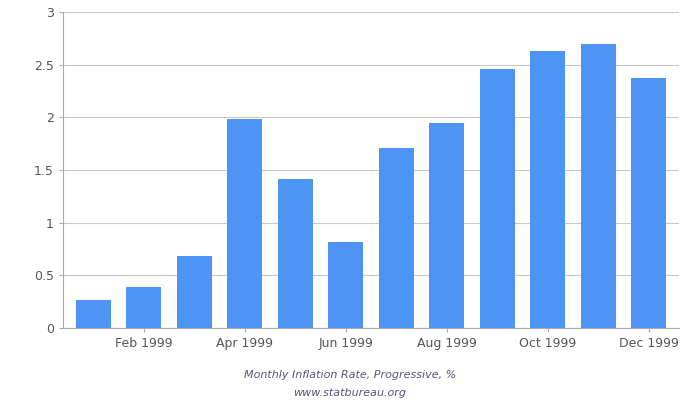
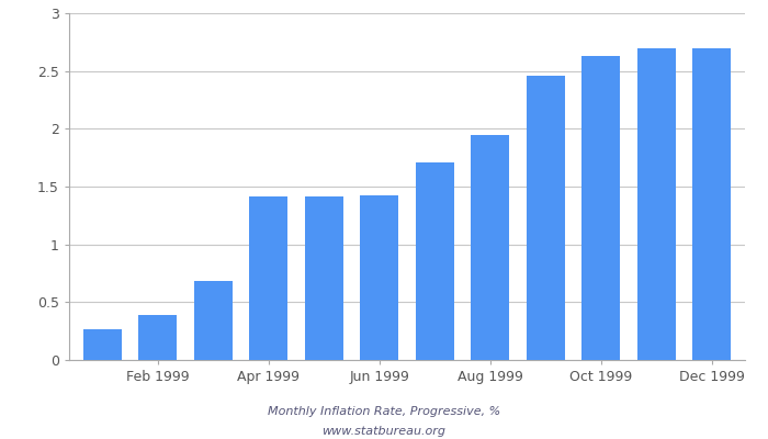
Apr 1999: 1.98 -> 1.41
Jun 1999: 0.82 -> 1.42
Dec 1999: 2.37 -> 2.70
